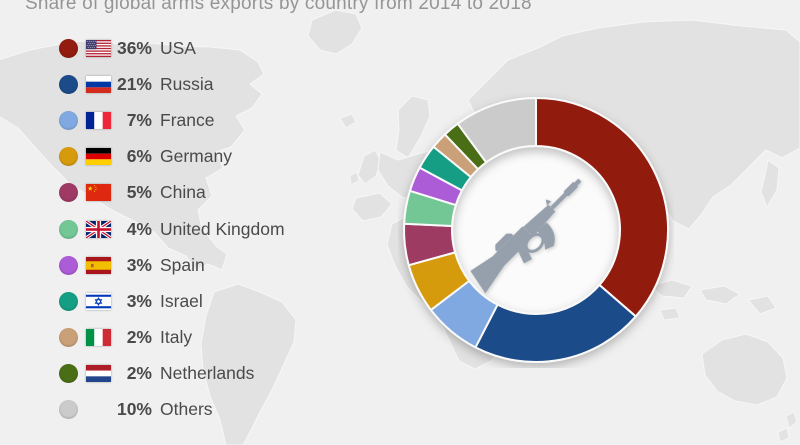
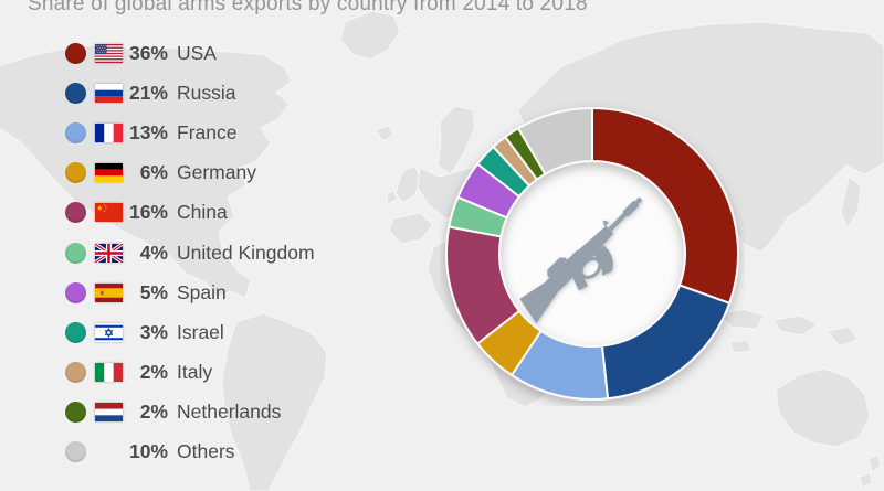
France: 7% -> 13%
China: 5% -> 16%
Spain: 3% -> 5%
